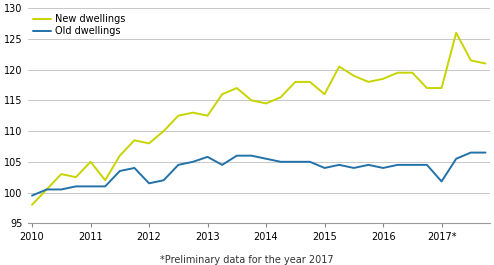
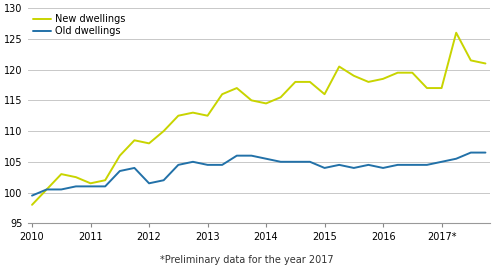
New dwellings/2011: 105.0 -> 101.5
Old dwellings/2013: 105.8 -> 104.5
Old dwellings/2017*: 101.8 -> 105.0
